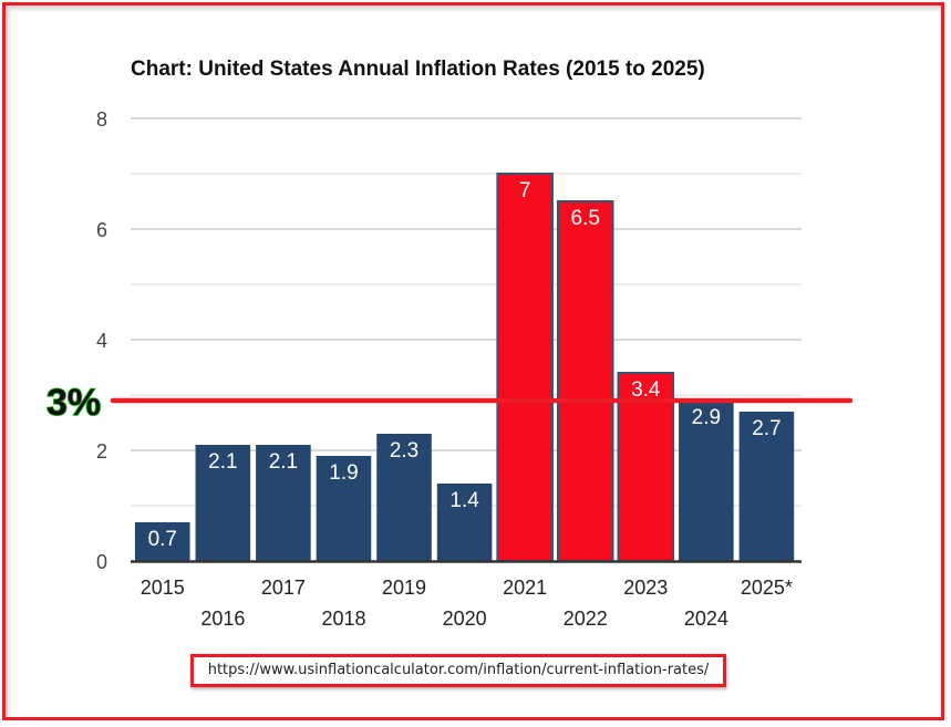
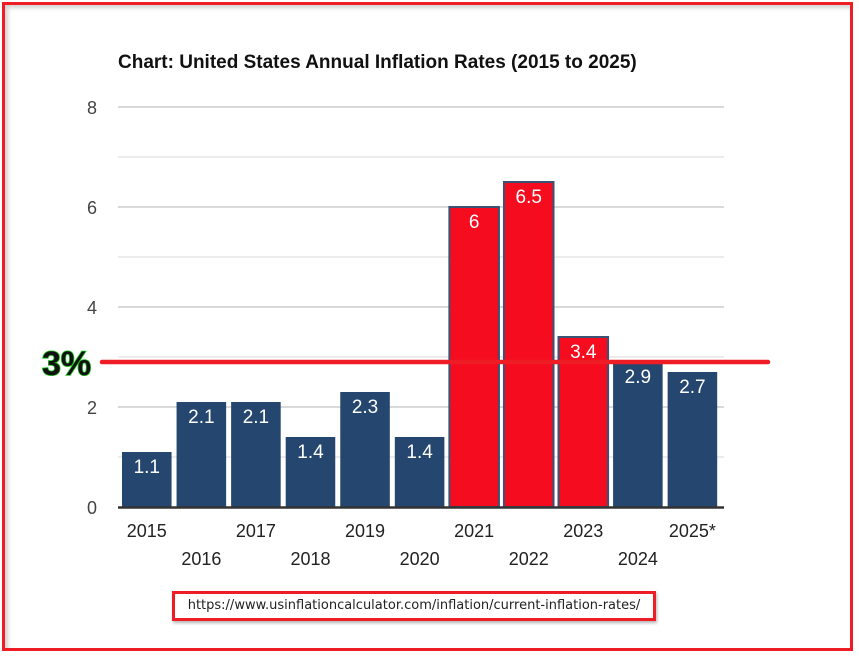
2015: 0.7 -> 1.1
2018: 1.9 -> 1.4
2021: 7 -> 6
